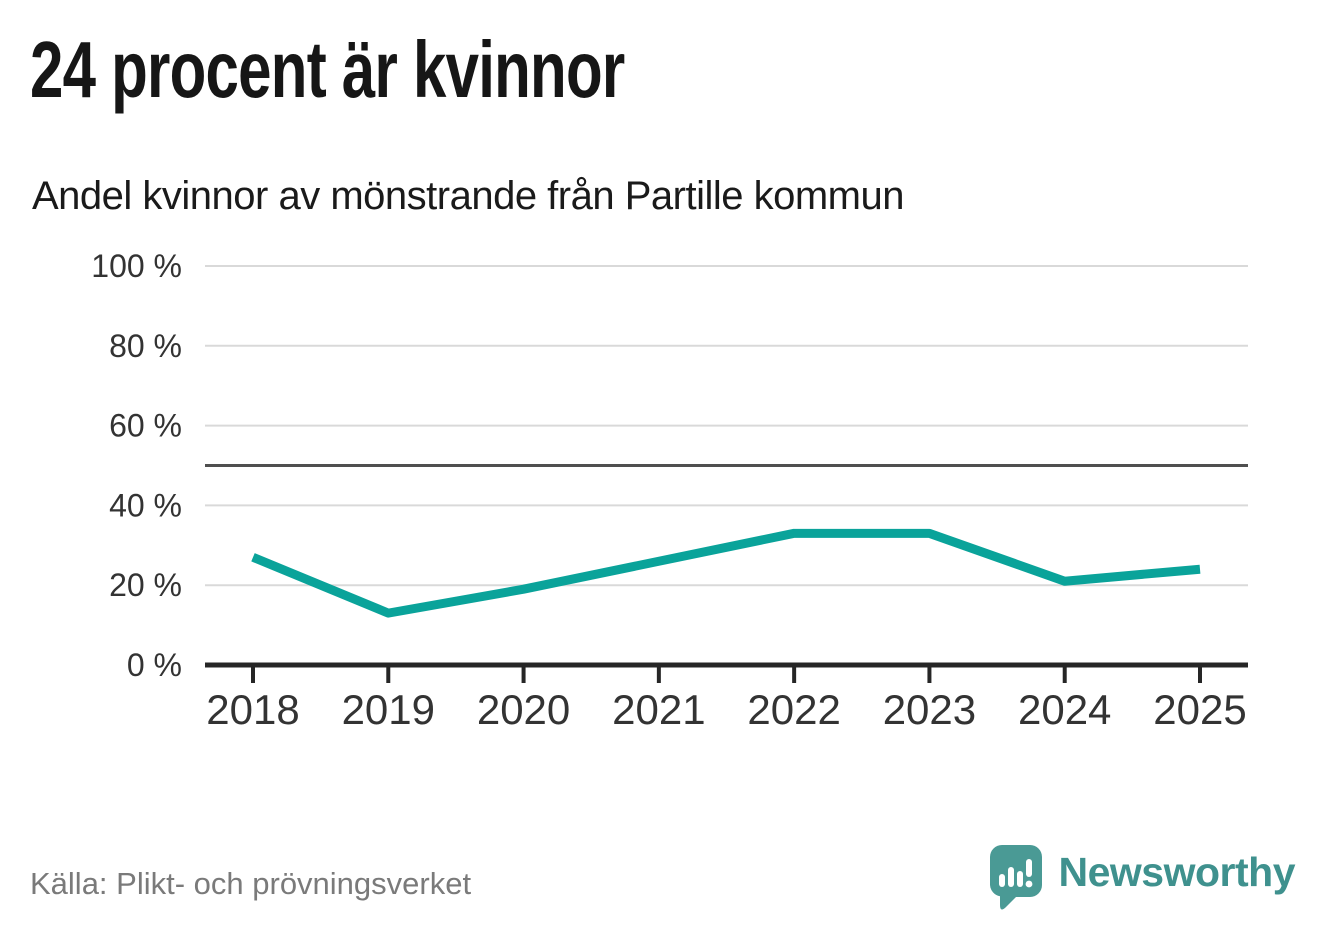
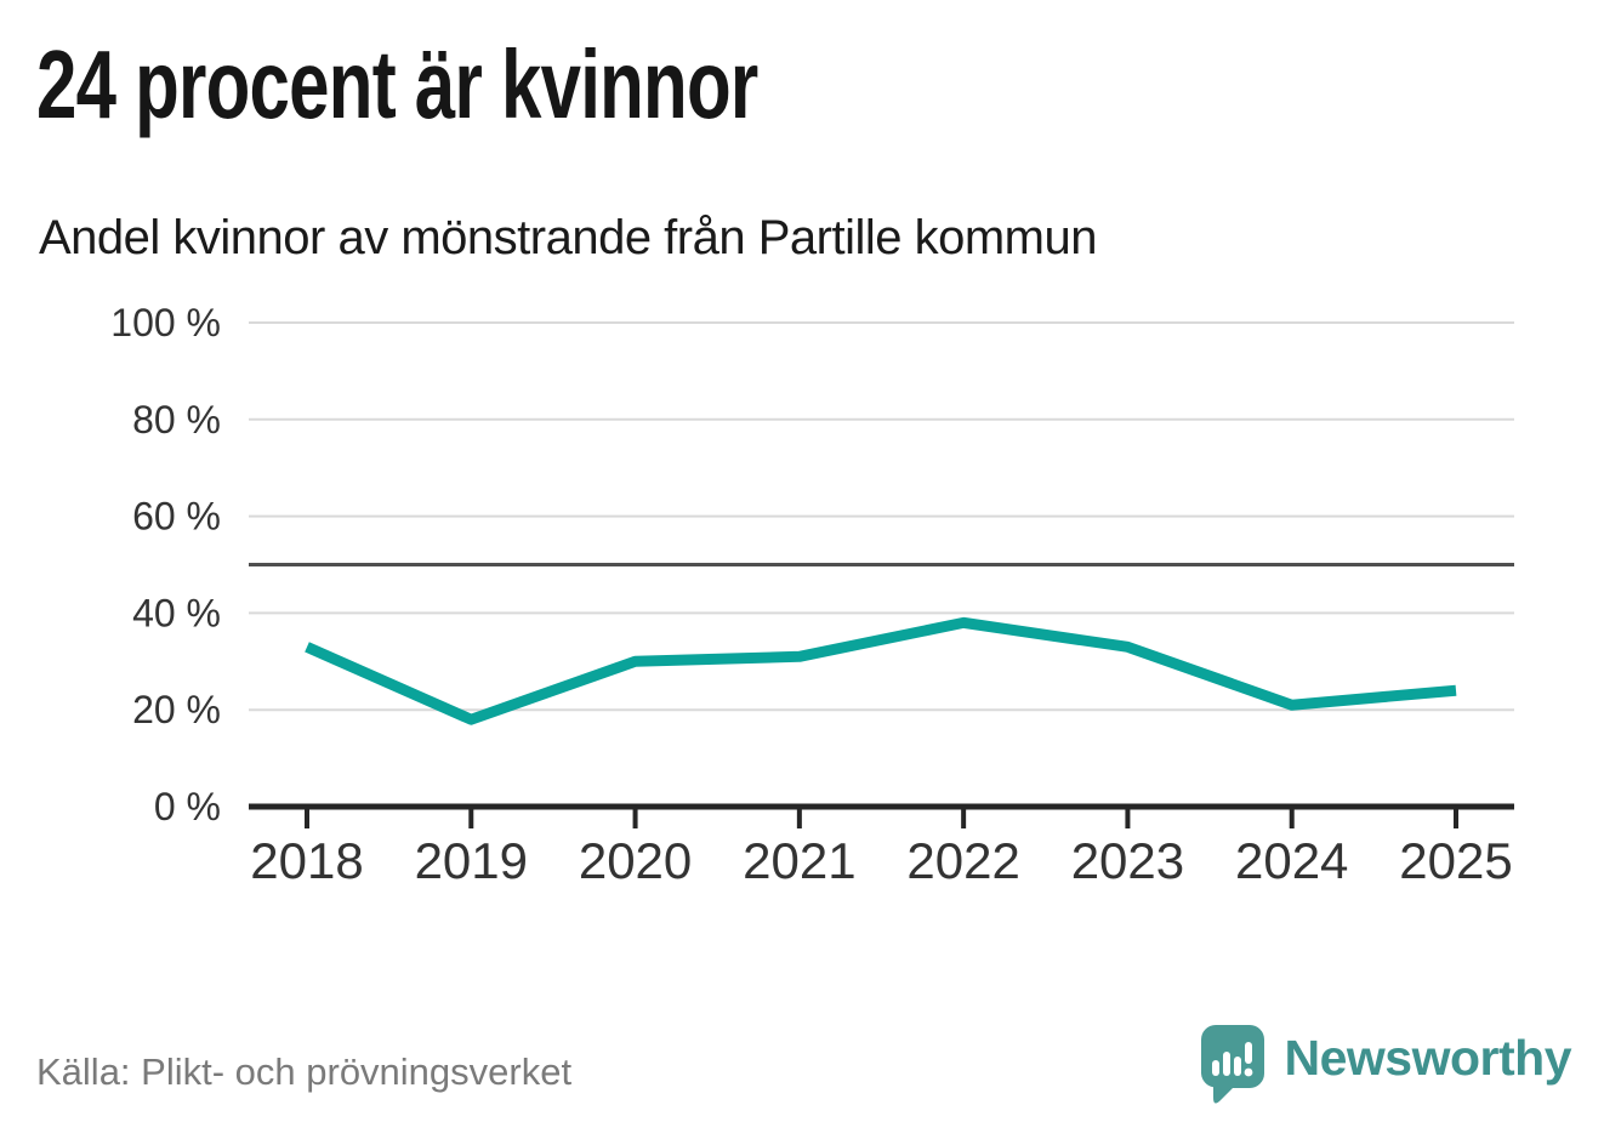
2018: 27% -> 33%
2019: 13% -> 18%
2020: 19% -> 30%
2021: 26% -> 31%
2022: 33% -> 38%
